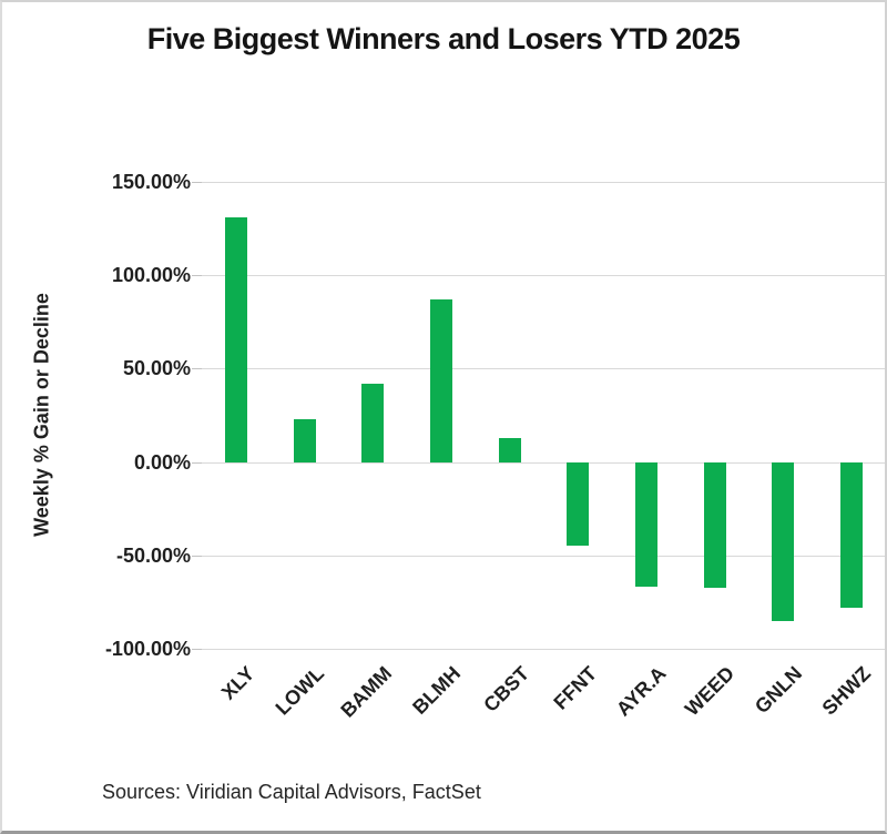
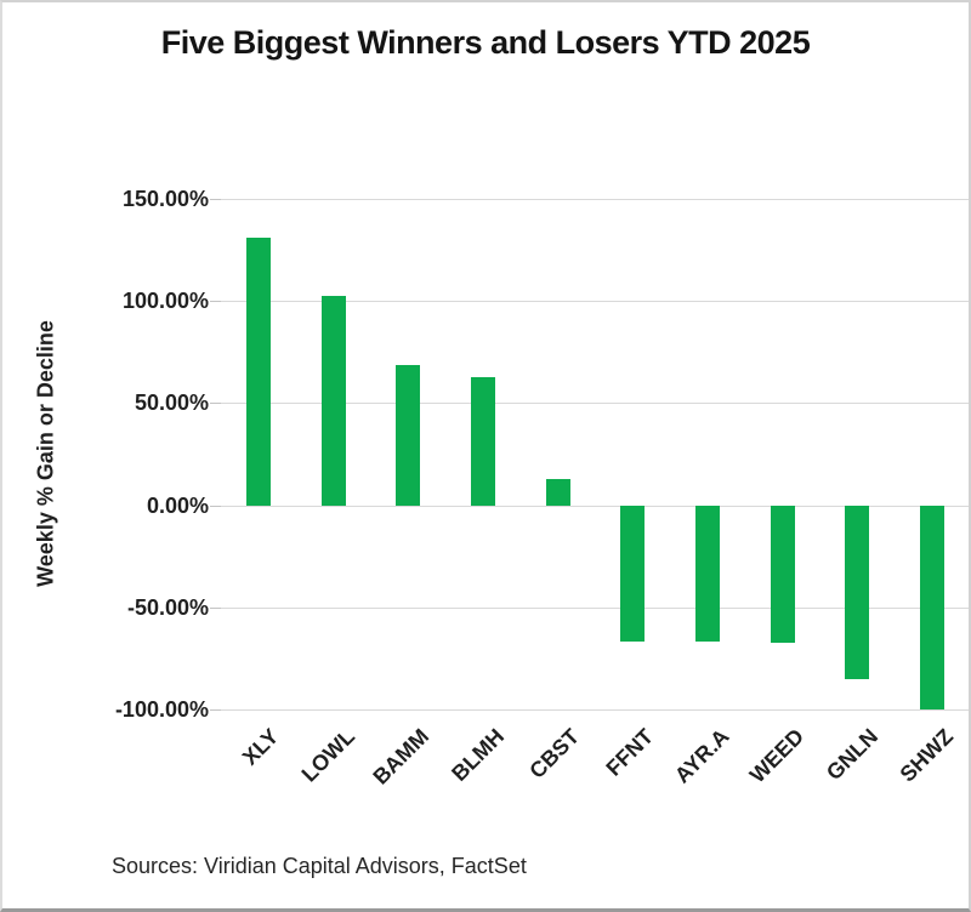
LOWL: 23% -> 102%
BAMM: 42% -> 68%
BLMH: 87% -> 62%
FFNT: -45% -> -66%
SHWZ: -78% -> -100%
